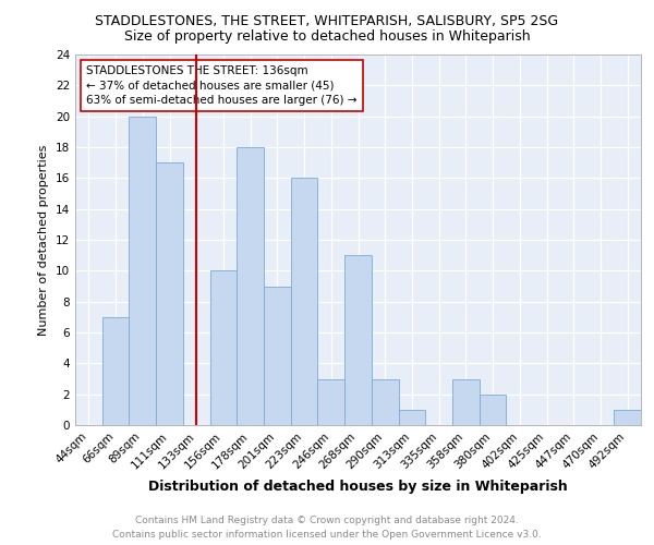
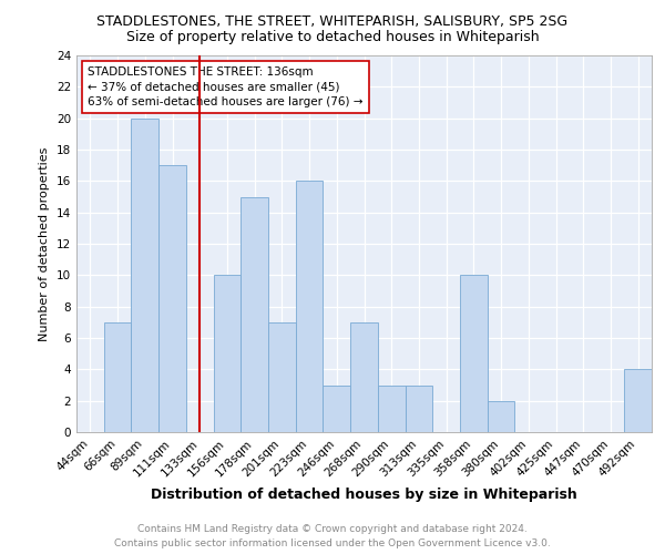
178sqm: 18 -> 15
201sqm: 9 -> 7
268sqm: 11 -> 7
313sqm: 1 -> 3
358sqm: 3 -> 10
492sqm: 1 -> 4
